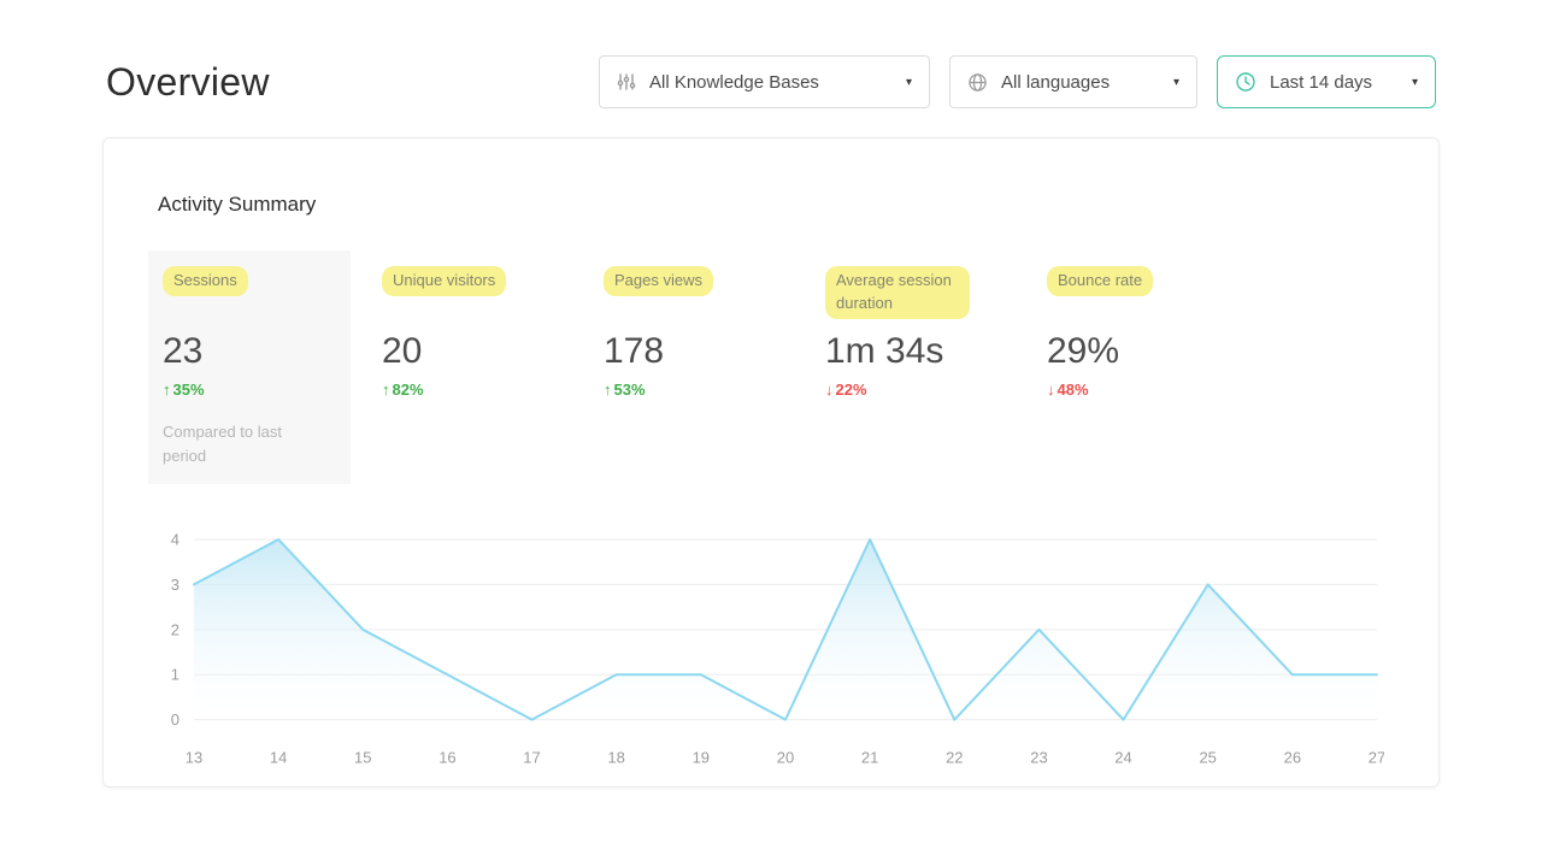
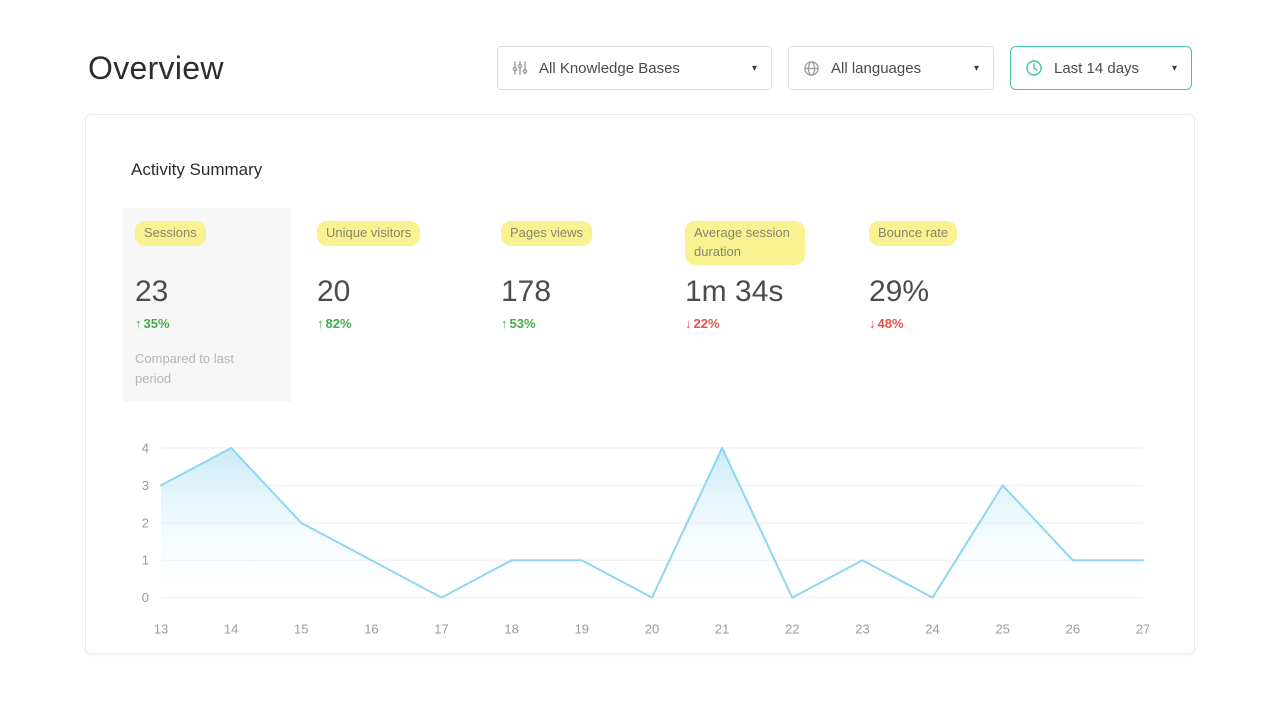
23: 2 -> 1
